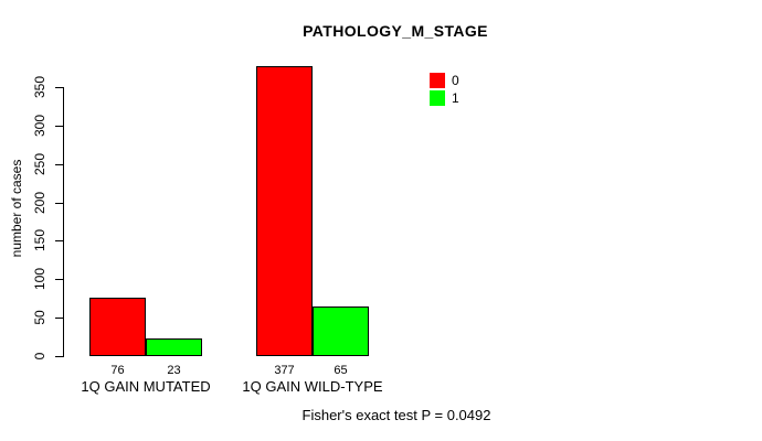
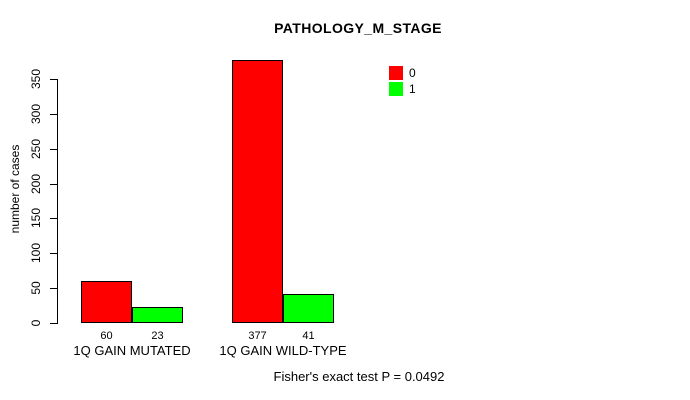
0/1Q GAIN MUTATED: 76 -> 60
1/1Q GAIN WILD-TYPE: 65 -> 41
